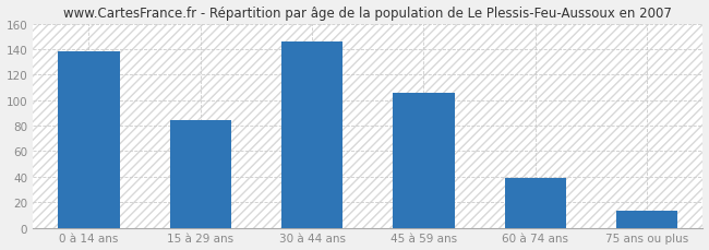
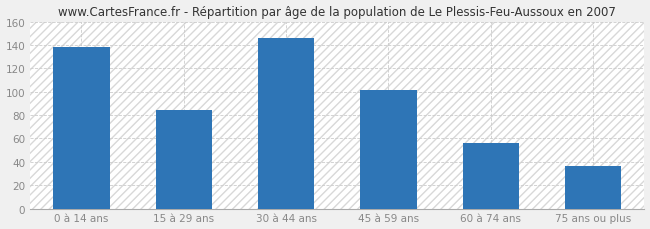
45 à 59 ans: 106 -> 101
60 à 74 ans: 39 -> 56
75 ans ou plus: 13 -> 36
